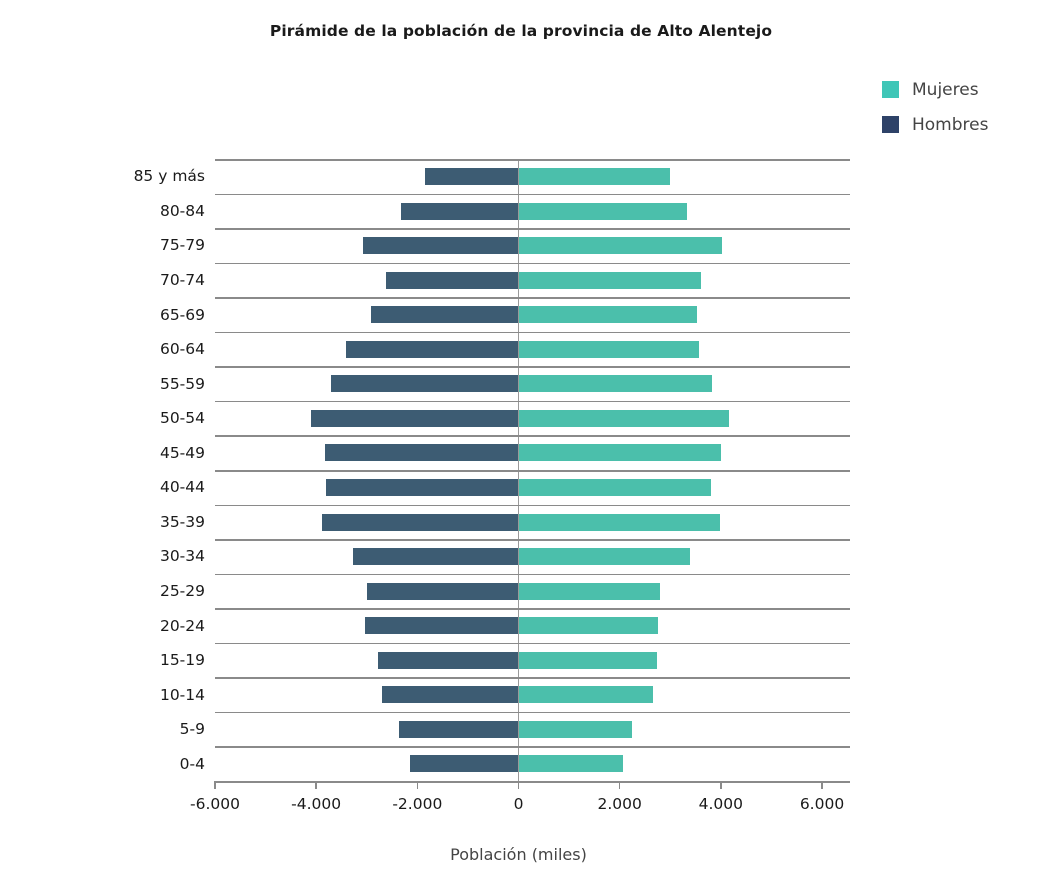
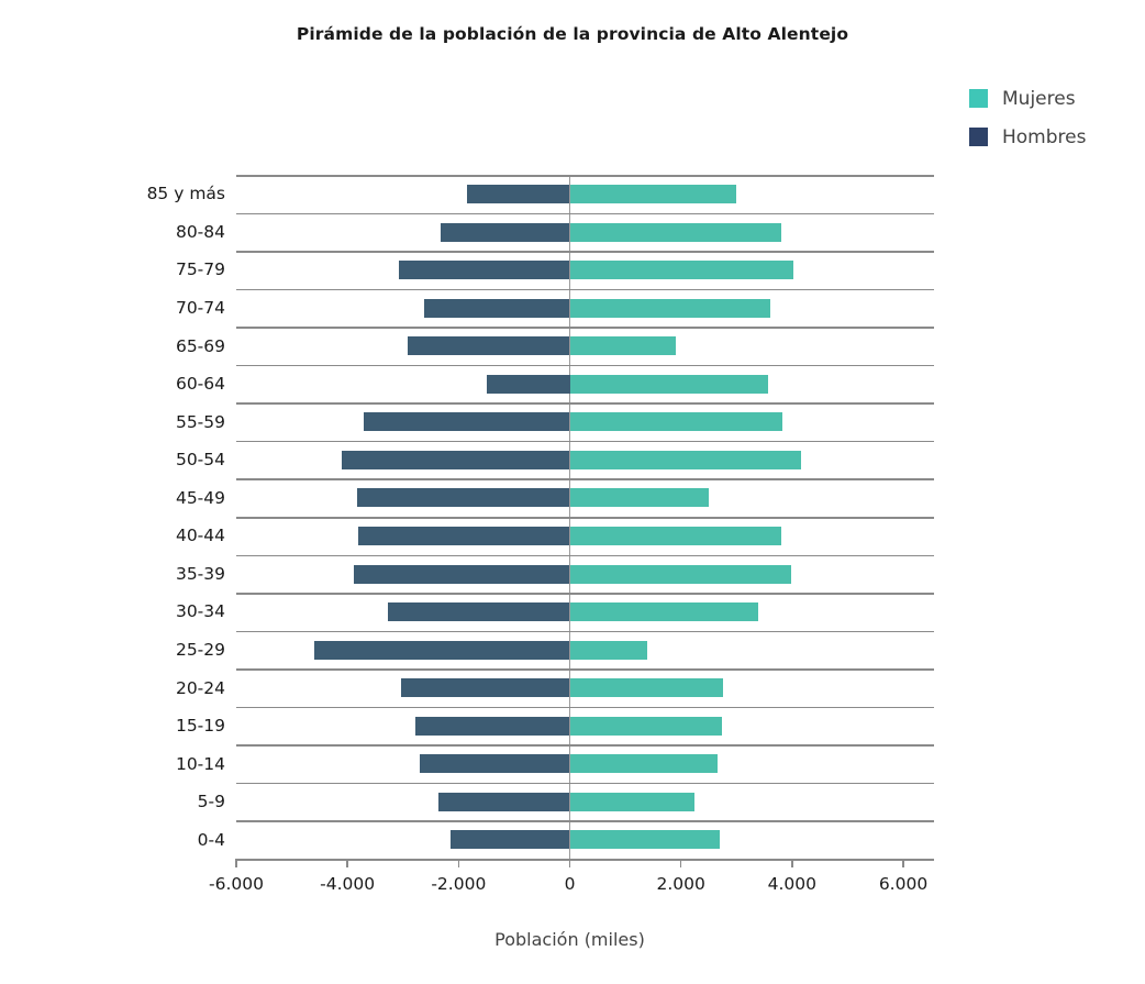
Mujeres/80-84: 3300 -> 3800
Mujeres/65-69: 3500 -> 1900
Hombres/60-64: -3400 -> -1500
Mujeres/45-49: 4000 -> 2500
Hombres/25-29: -3000 -> -4600
Mujeres/25-29: 2800 -> 1400
Mujeres/0-4: 2100 -> 2700
